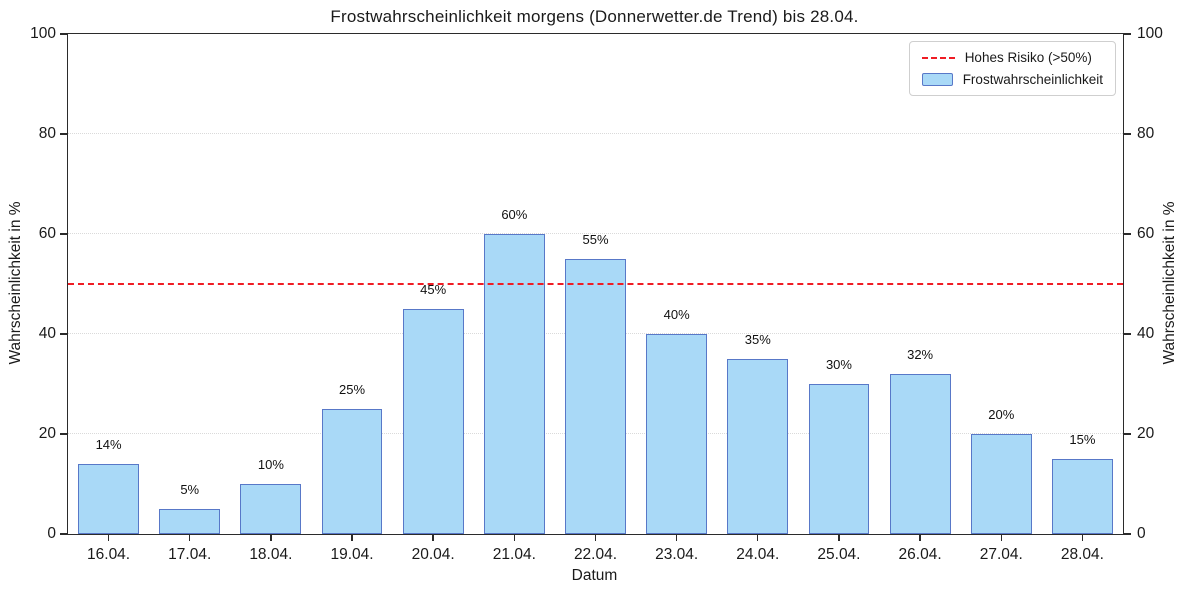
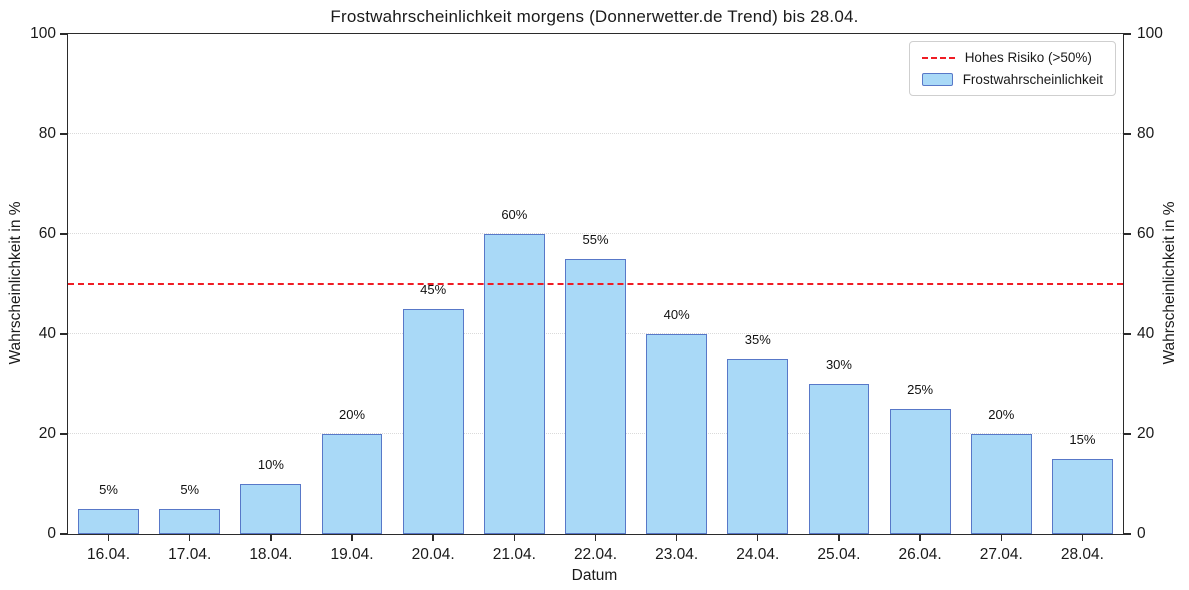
16.04.: 14% -> 5%
19.04.: 25% -> 20%
26.04.: 32% -> 25%
